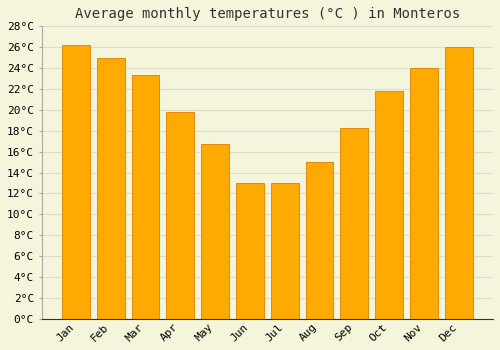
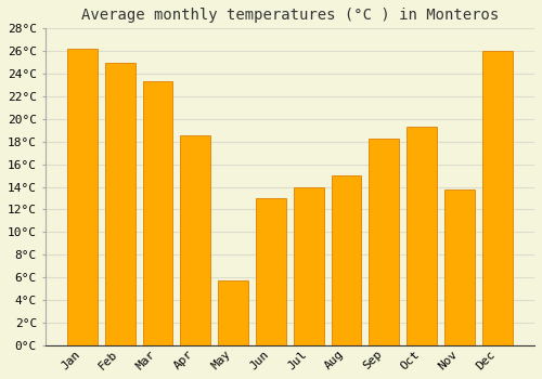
Apr: 19.8°C -> 18.6°C
May: 16.7°C -> 5.7°C
Jul: 13.0°C -> 14.0°C
Oct: 21.8°C -> 19.3°C
Nov: 24.0°C -> 13.8°C
